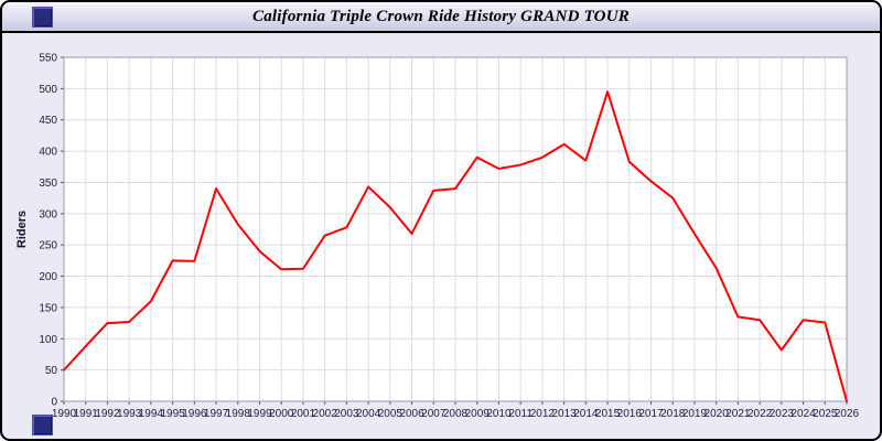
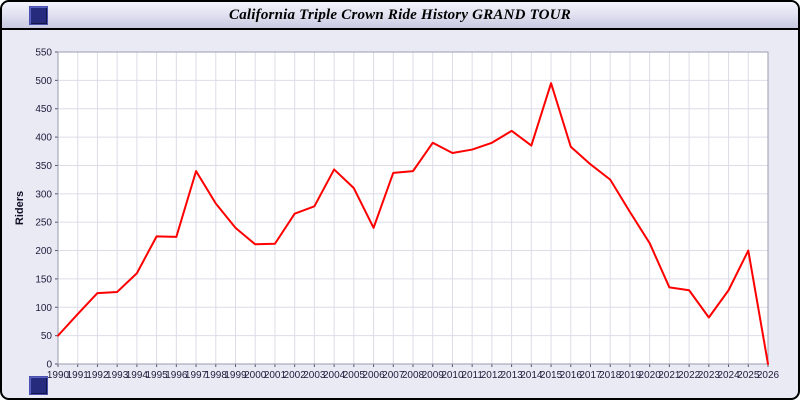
2006: 270 -> 240
2025: 130 -> 200
